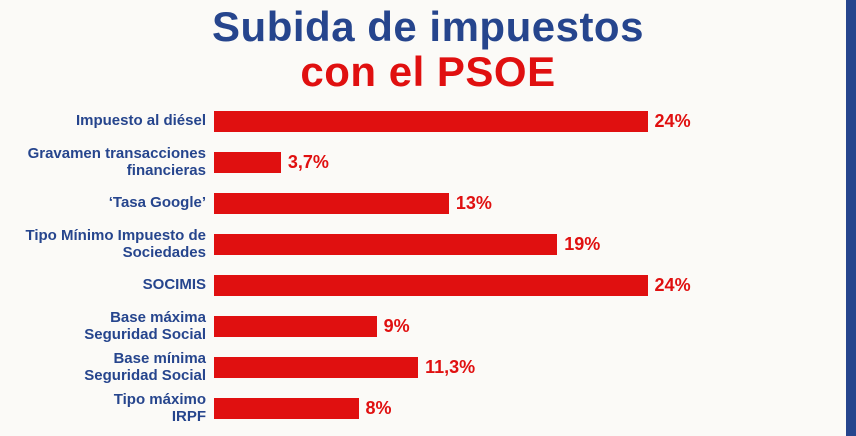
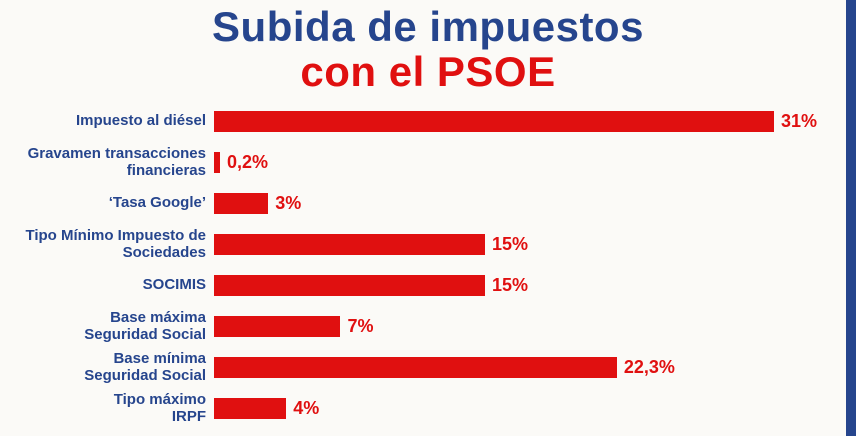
Impuesto al diésel: 24% -> 31%
Gravamen transacciones financieras: 3,7% -> 0,2%
‘Tasa Google’: 13% -> 3%
Tipo Mínimo Impuesto de Sociedades: 19% -> 15%
SOCIMIS: 24% -> 15%
Base máxima Seguridad Social: 9% -> 7%
Base mínima Seguridad Social: 11,3% -> 22,3%
Tipo máximo IRPF: 8% -> 4%
